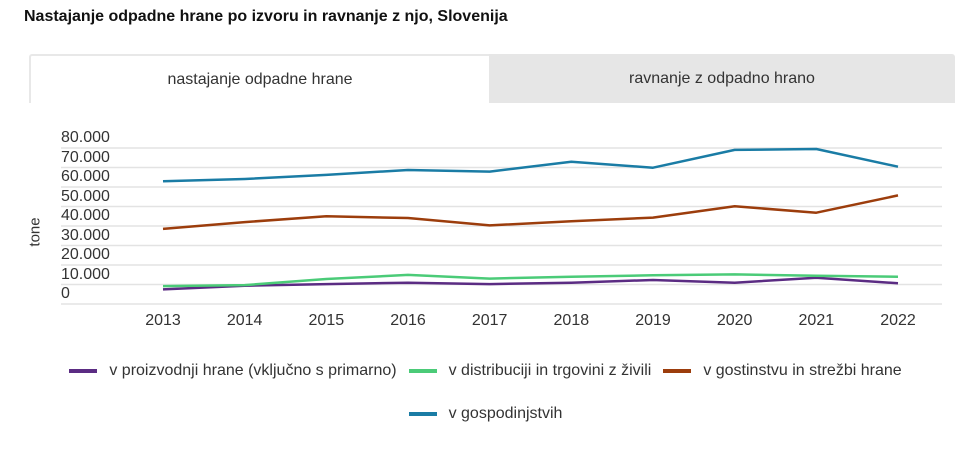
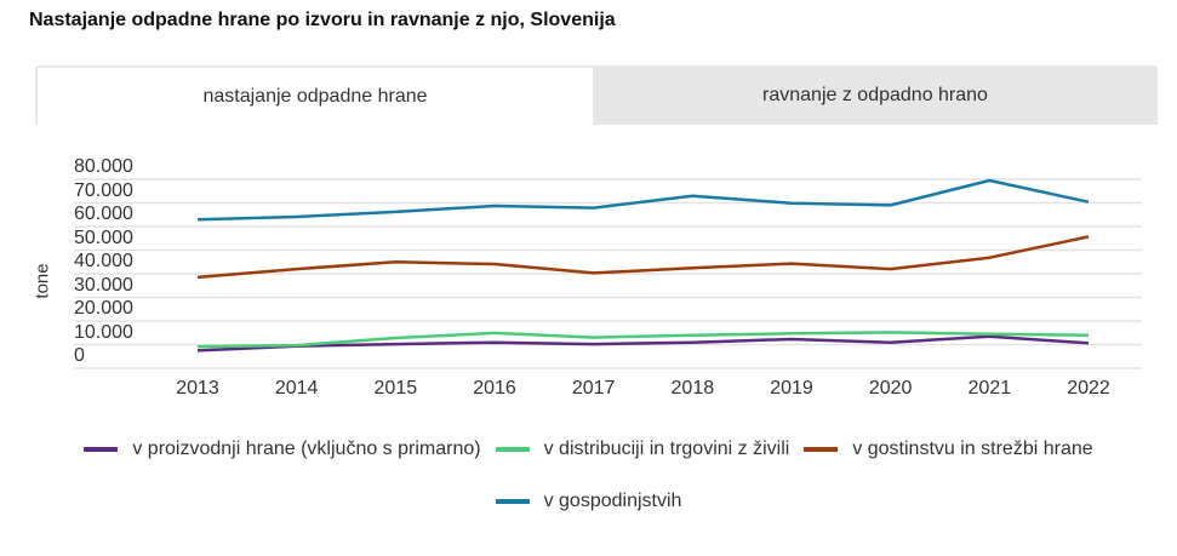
v gostinstvu in strežbi hrane/2020: 50000 -> 42000
v gospodinjstvih/2020: 79000 -> 69000
